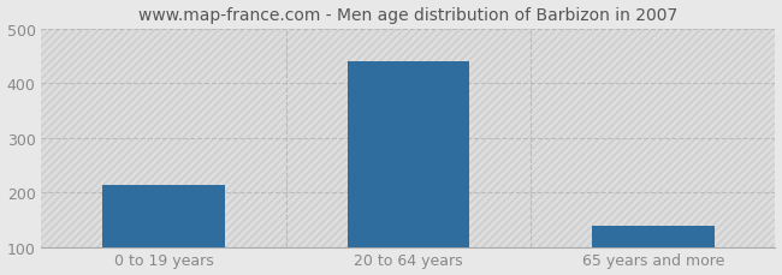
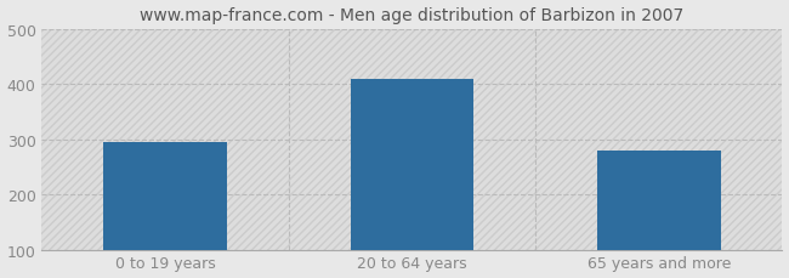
0 to 19 years: 213 -> 295
20 to 64 years: 440 -> 410
65 years and more: 138 -> 280
